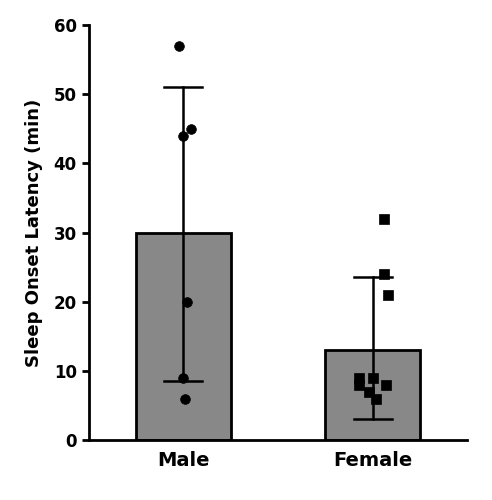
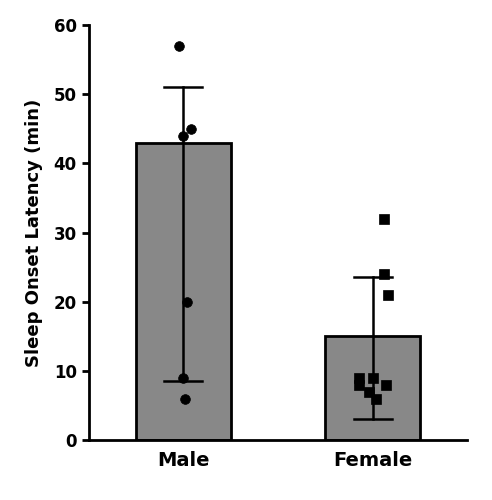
Male: 30 -> 43
Female: 13 -> 15
